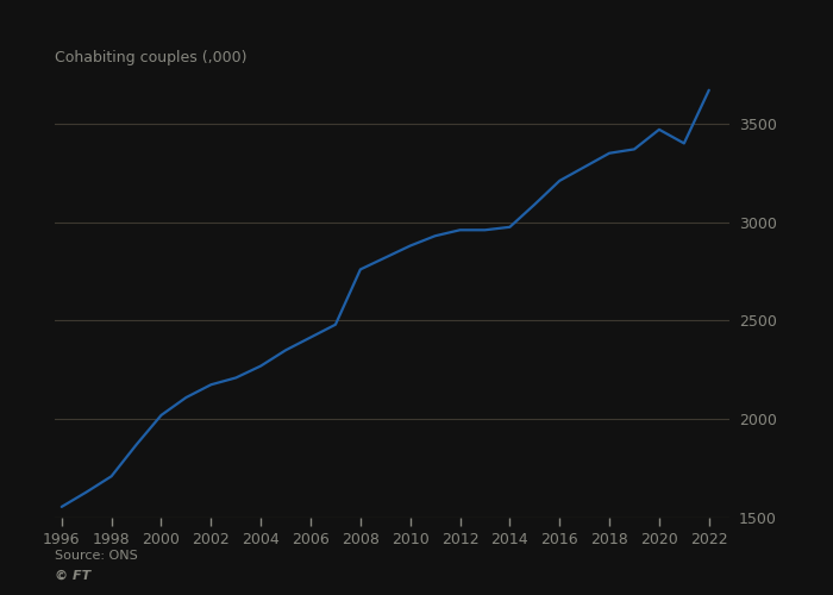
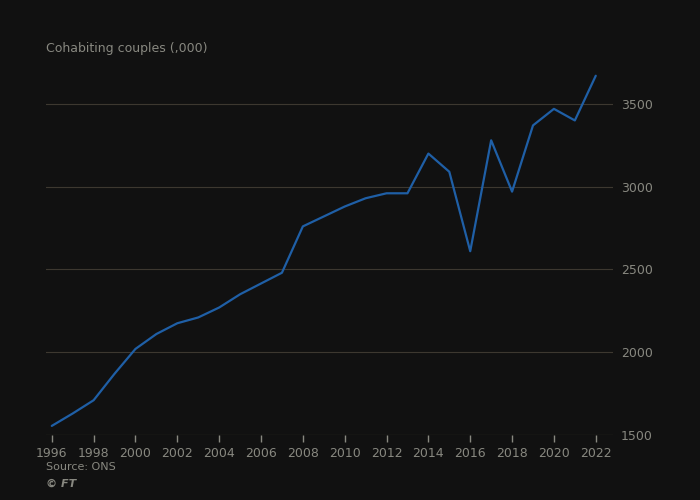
2014: 2980 -> 3200
2016: 3210 -> 2610
2018: 3350 -> 2970
